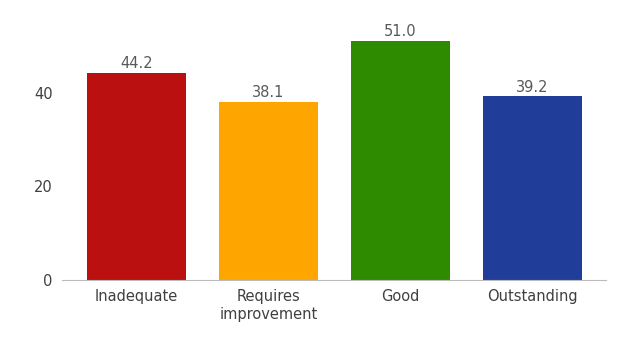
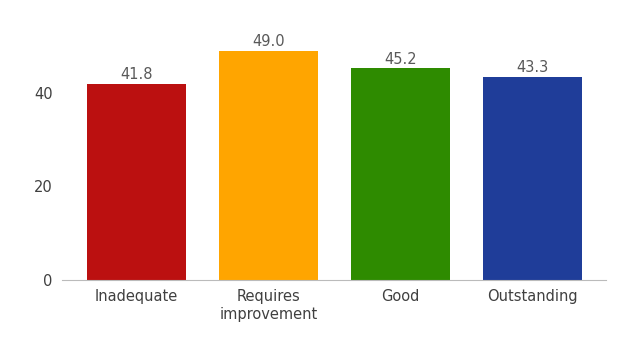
Inadequate: 44.2 -> 41.8
Requires improvement: 38.1 -> 49.0
Good: 51.0 -> 45.2
Outstanding: 39.2 -> 43.3
